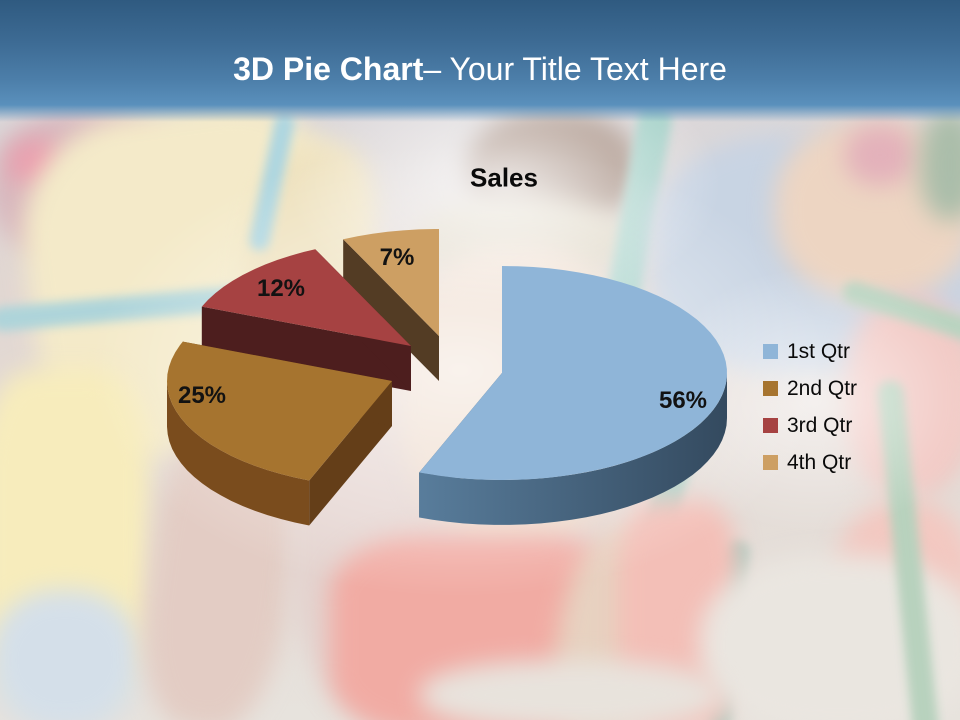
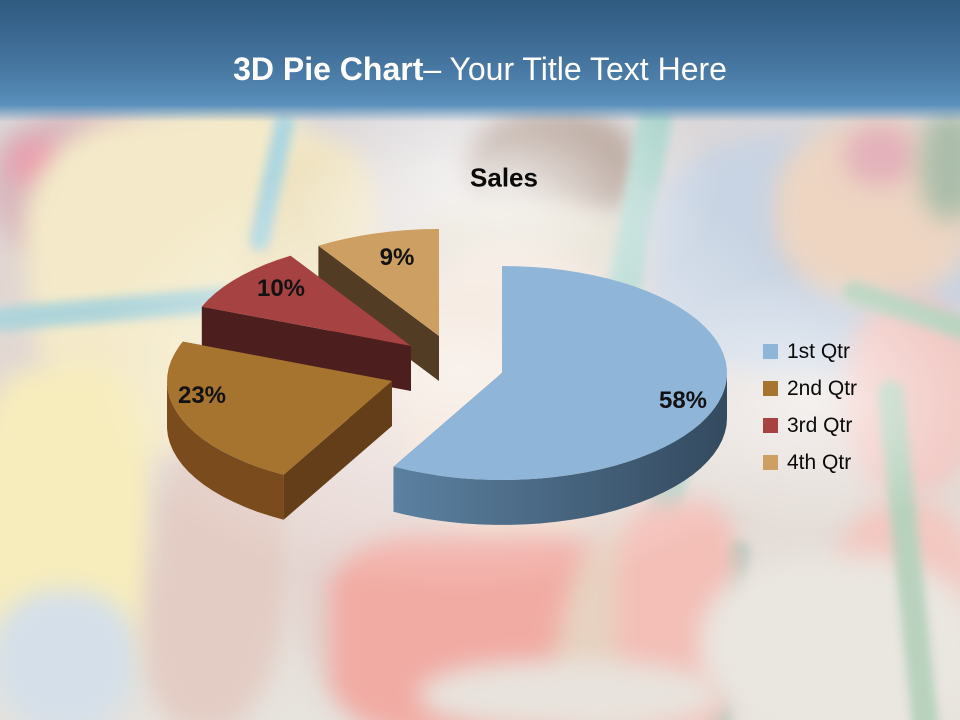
1st Qtr: 56% -> 58%
2nd Qtr: 25% -> 23%
3rd Qtr: 12% -> 10%
4th Qtr: 7% -> 9%
